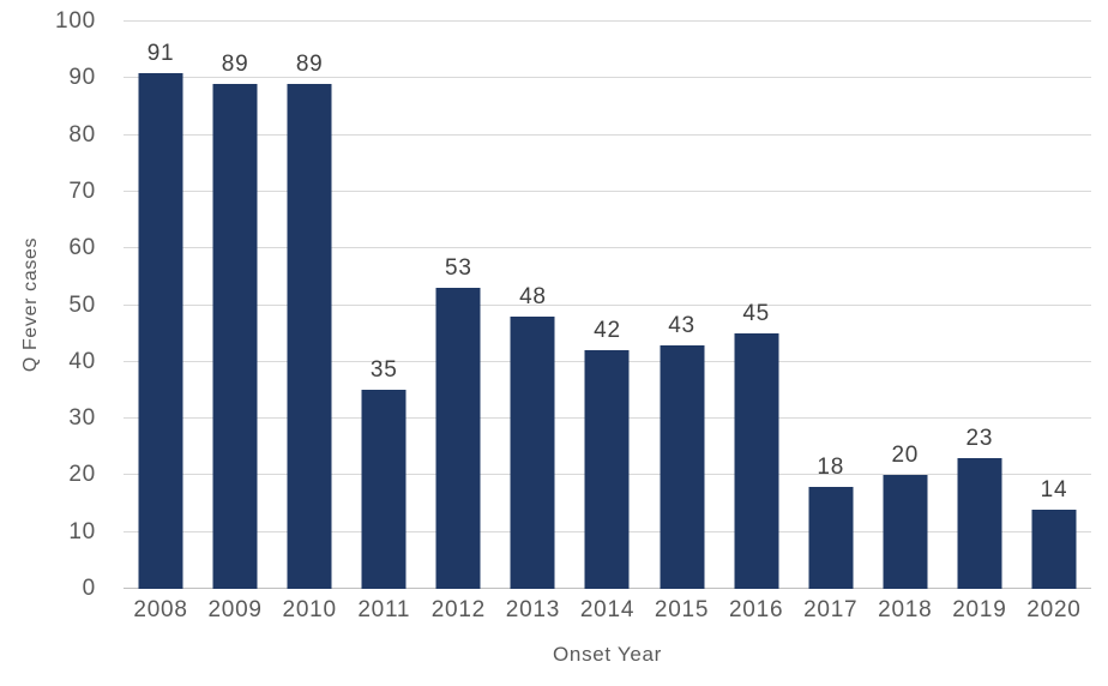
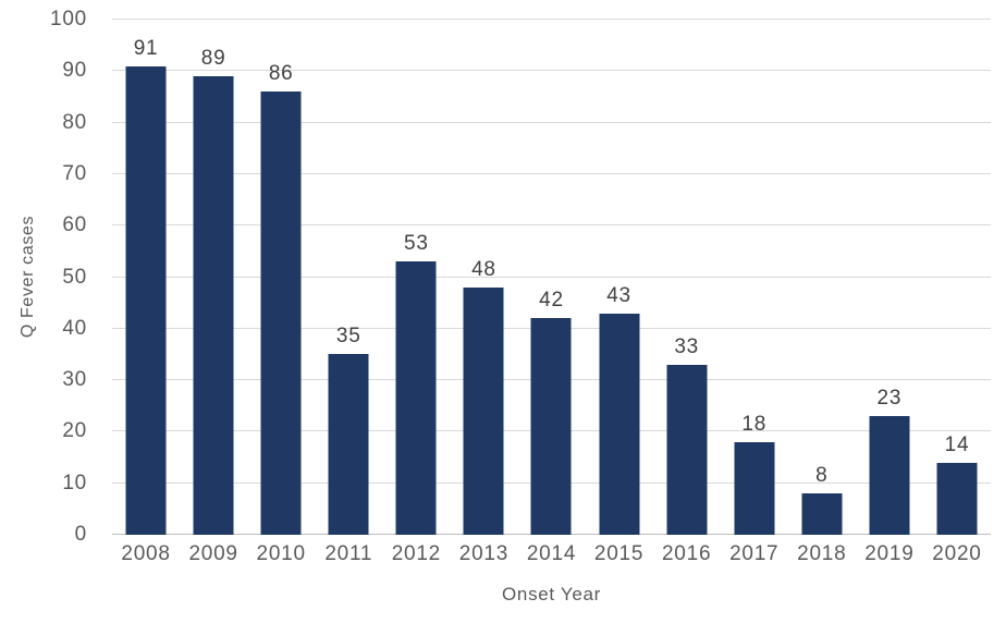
2010: 89 -> 86
2016: 45 -> 33
2018: 20 -> 8
